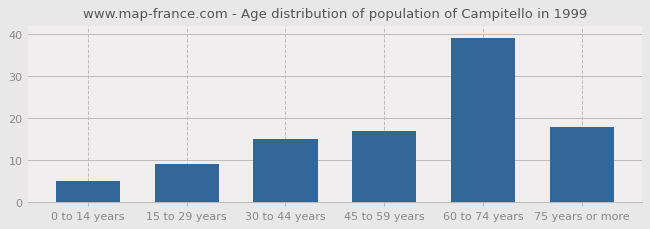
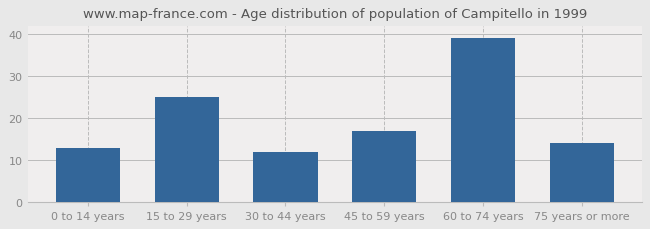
0 to 14 years: 5 -> 13
15 to 29 years: 9 -> 25
30 to 44 years: 15 -> 12
75 years or more: 18 -> 14
